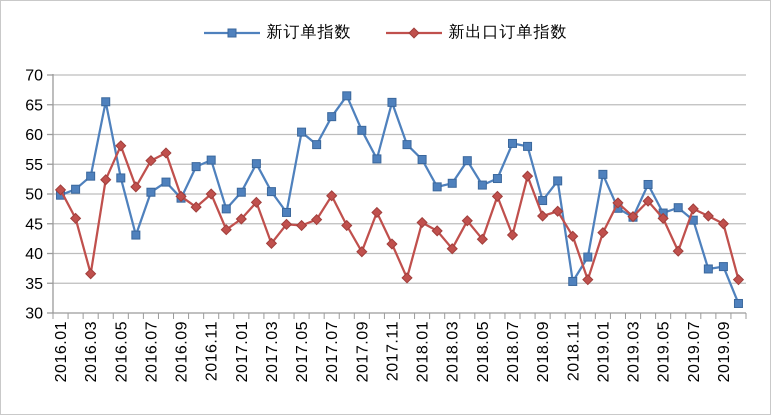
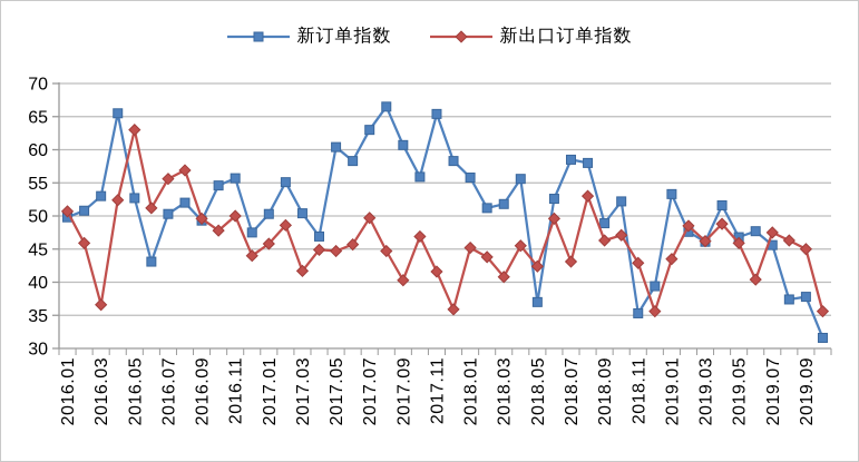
新出口订单指数/2016.05: 58 -> 63
新订单指数/2018.05: 52 -> 37
